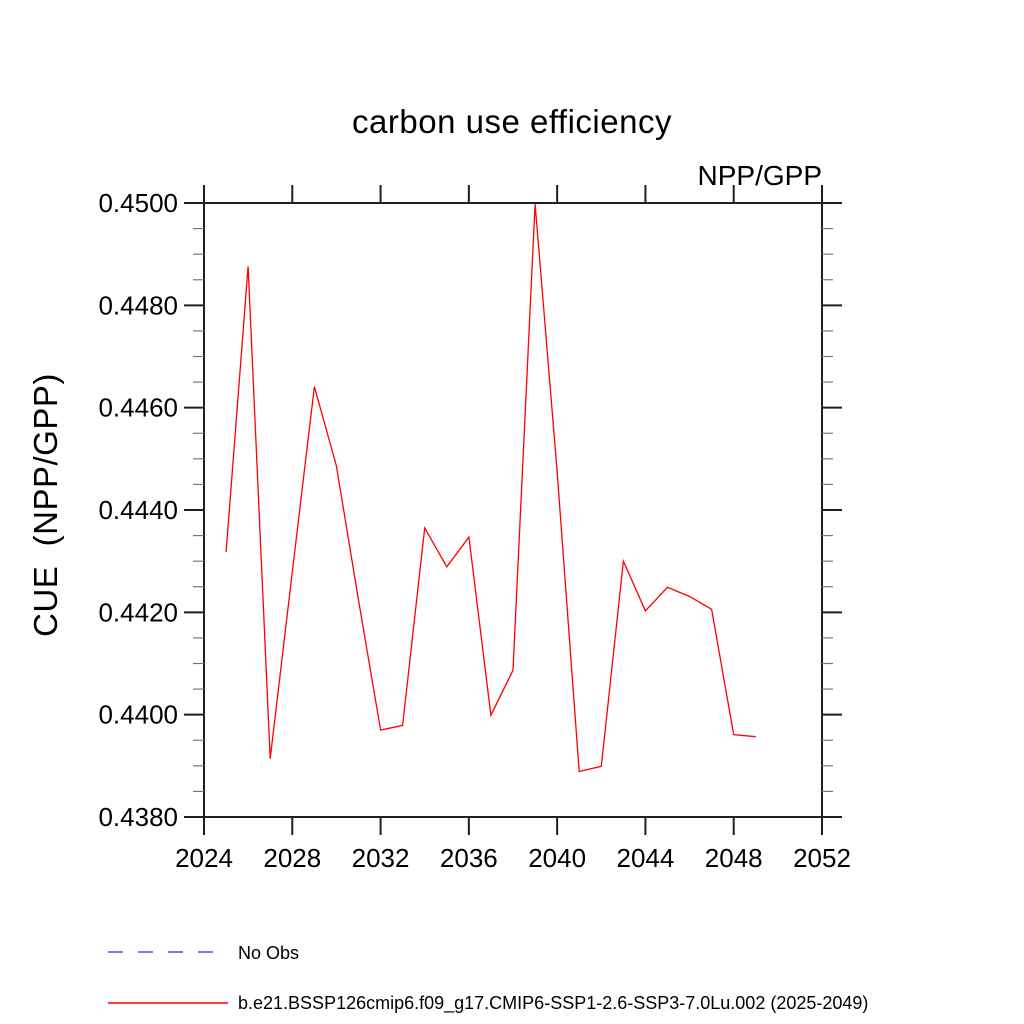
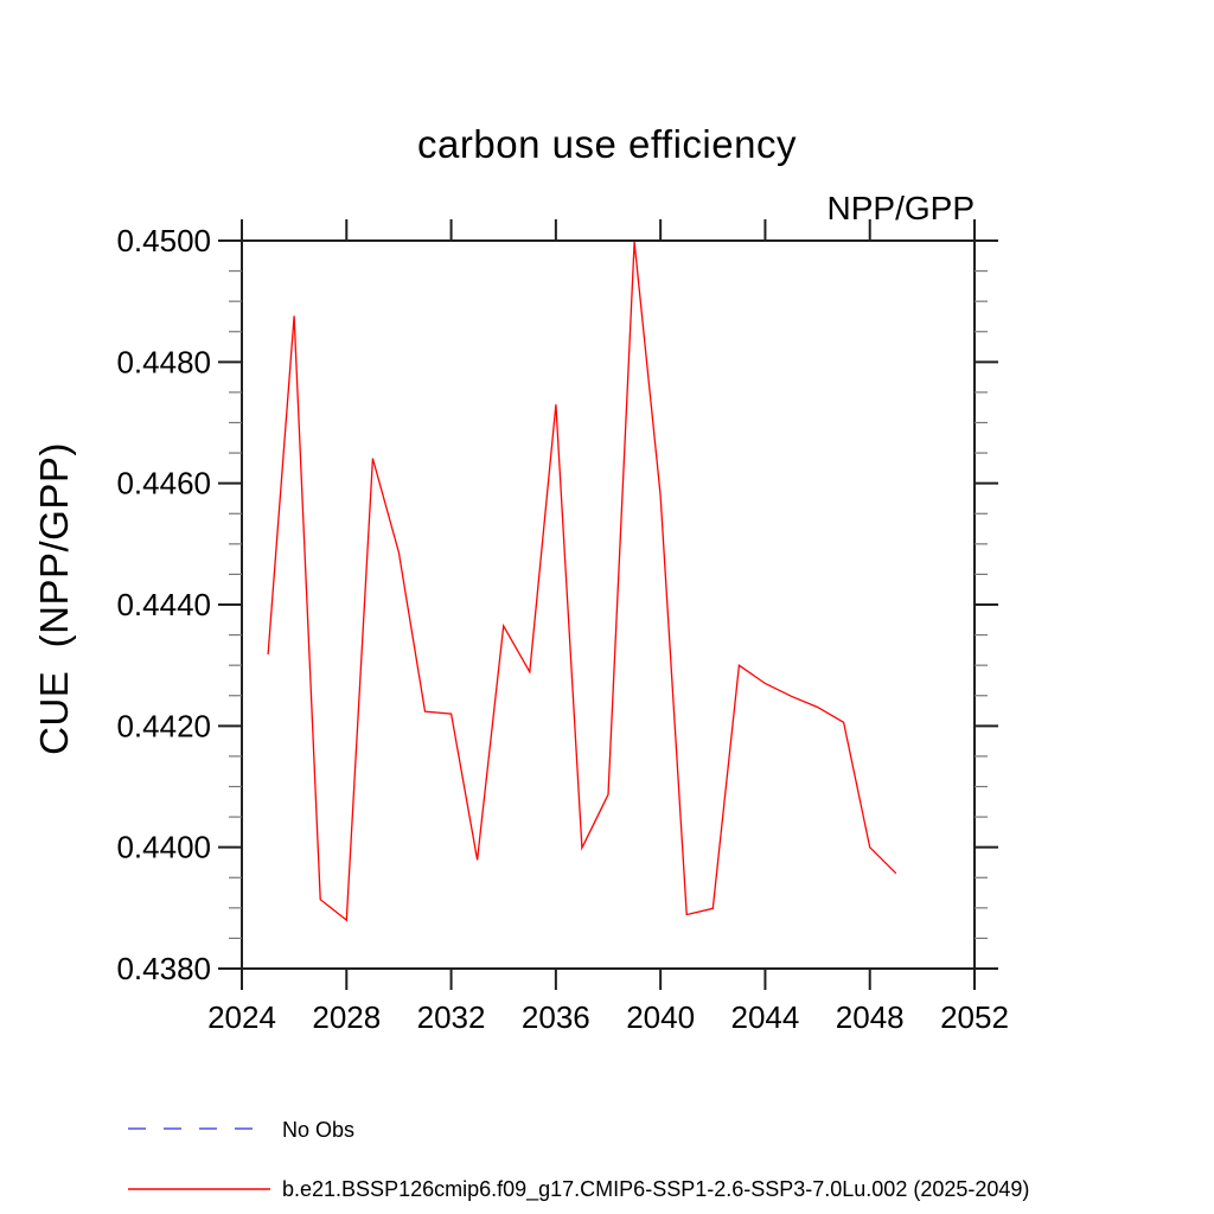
2028: 0.4428 -> 0.4388
2032: 0.4397 -> 0.4422
2036: 0.4435 -> 0.4473
2040: 0.4448 -> 0.4458
2044: 0.4420 -> 0.4427
2048: 0.4396 -> 0.4400
